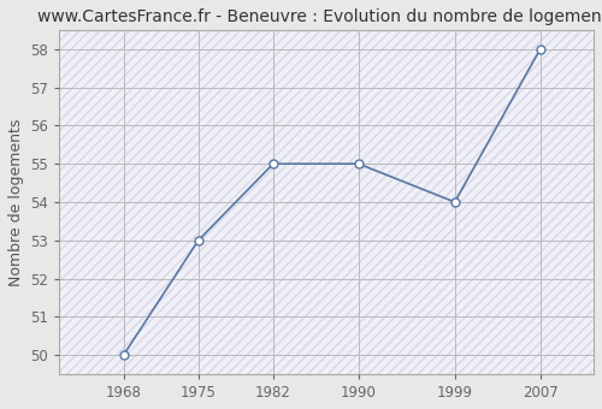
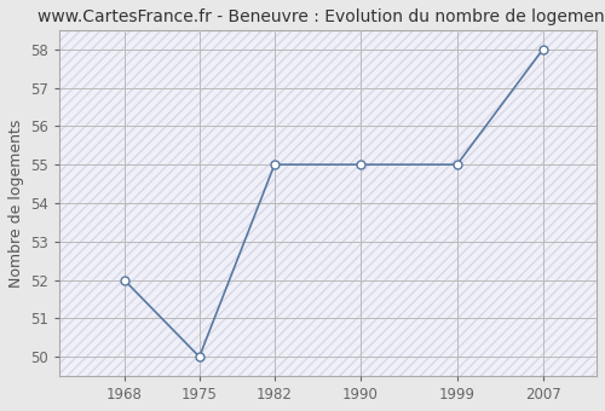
1968: 50 -> 52
1975: 53 -> 50
1999: 54 -> 55
